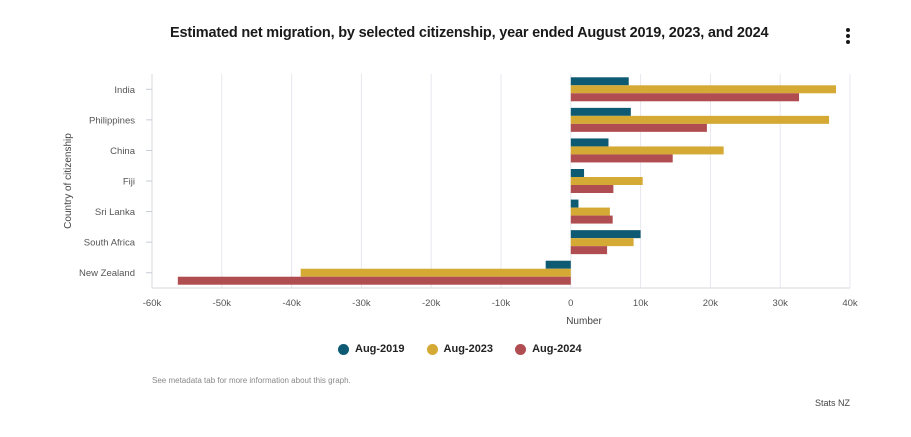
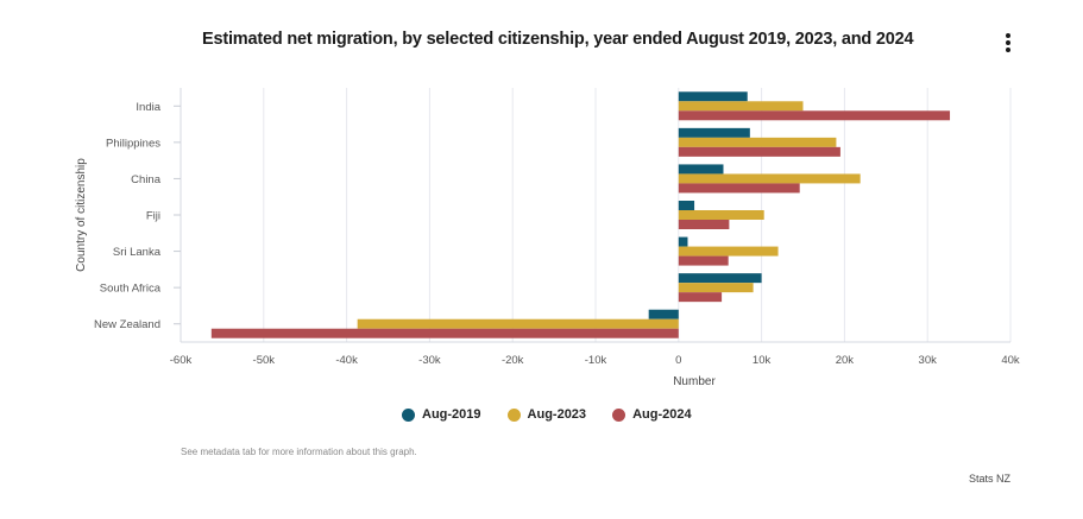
Aug-2023/India: 38k -> 15k
Aug-2023/Philippines: 37k -> 19k
Aug-2023/Sri Lanka: 6k -> 12k
